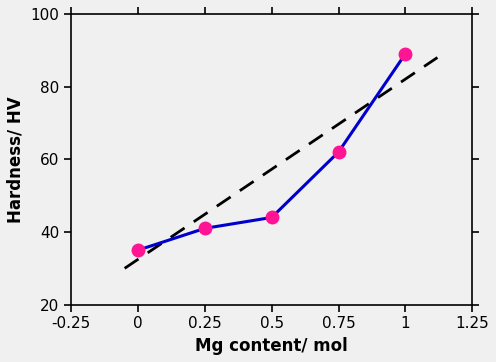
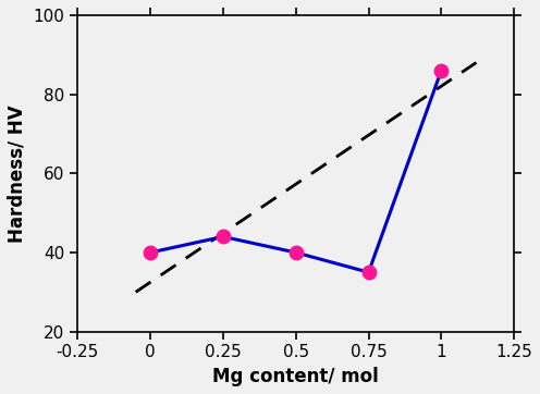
0: 35 -> 40
0.25: 41 -> 44
0.5: 44 -> 40
0.75: 62 -> 35
1: 89 -> 86
